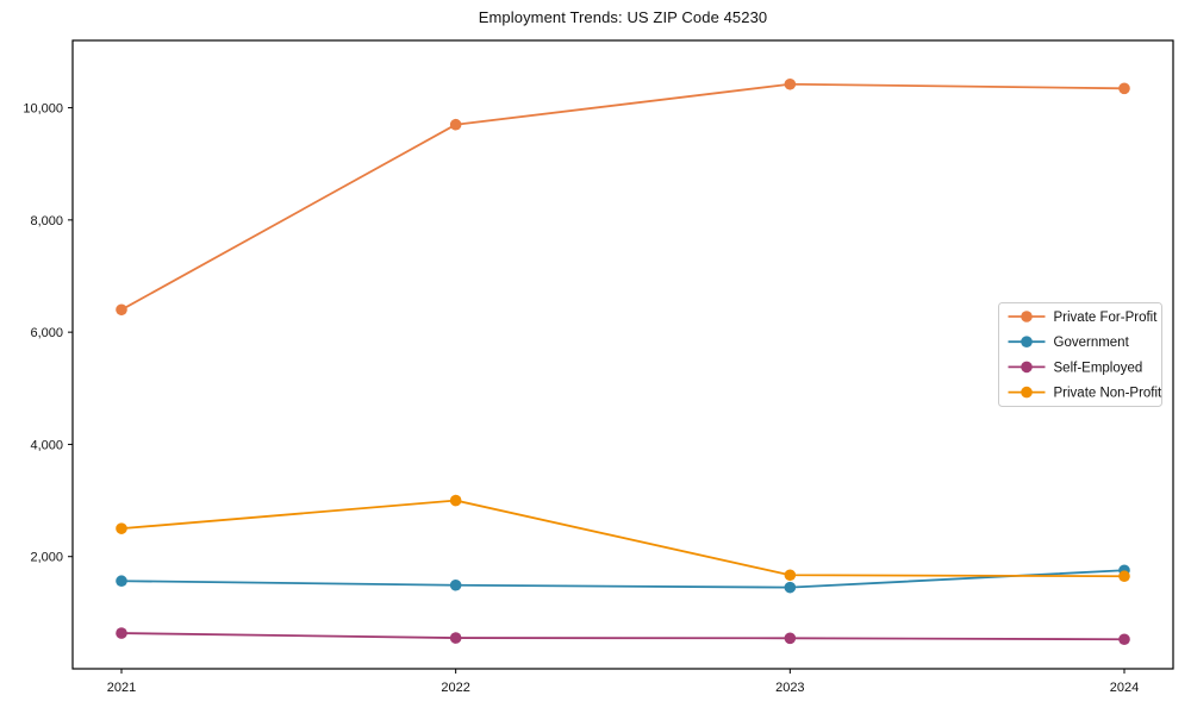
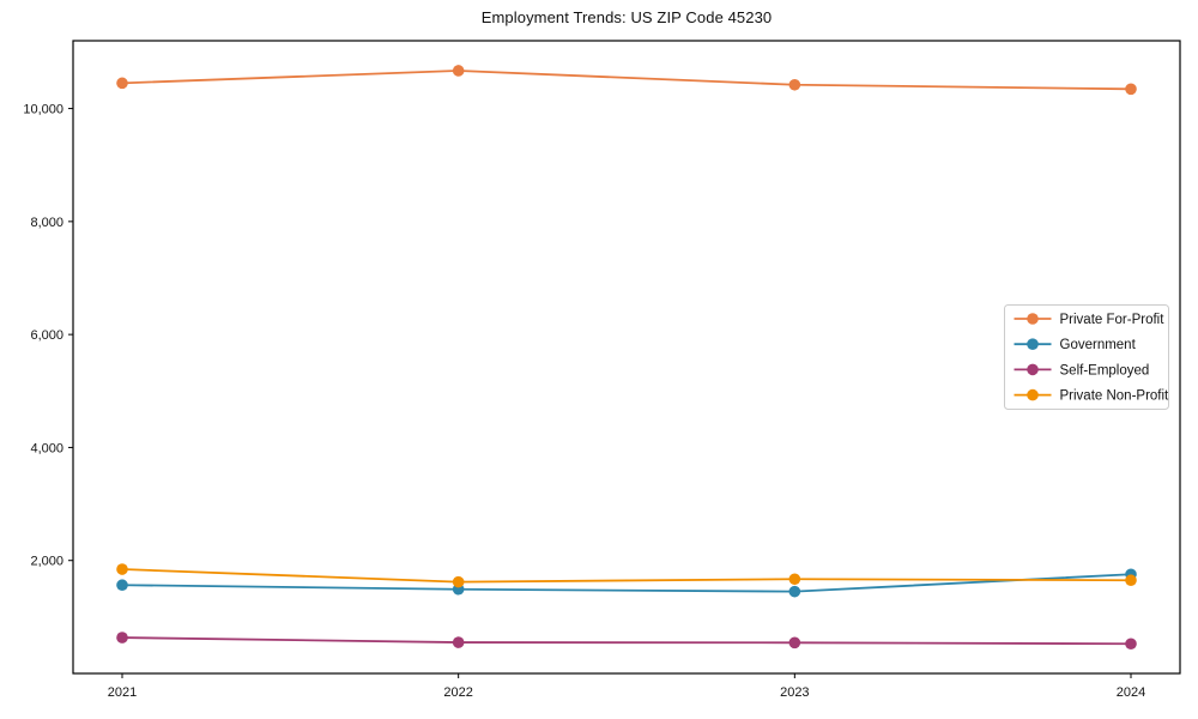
Private For-Profit/2021: 6400 -> 10400
Private Non-Profit/2021: 2500 -> 1800
Private For-Profit/2022: 9700 -> 10700
Private Non-Profit/2022: 3000 -> 1600
